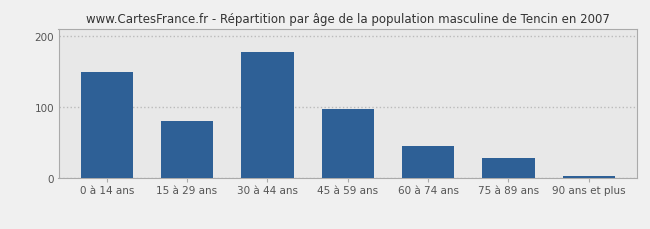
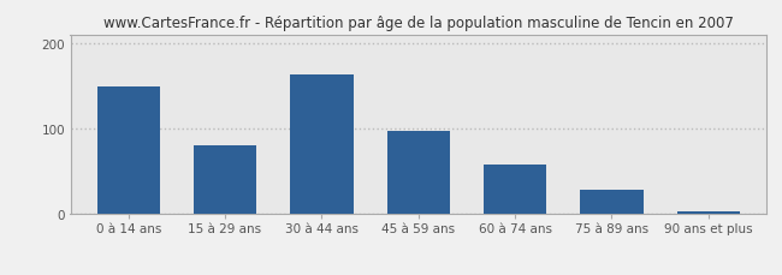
30 à 44 ans: 178 -> 163
60 à 74 ans: 46 -> 58
